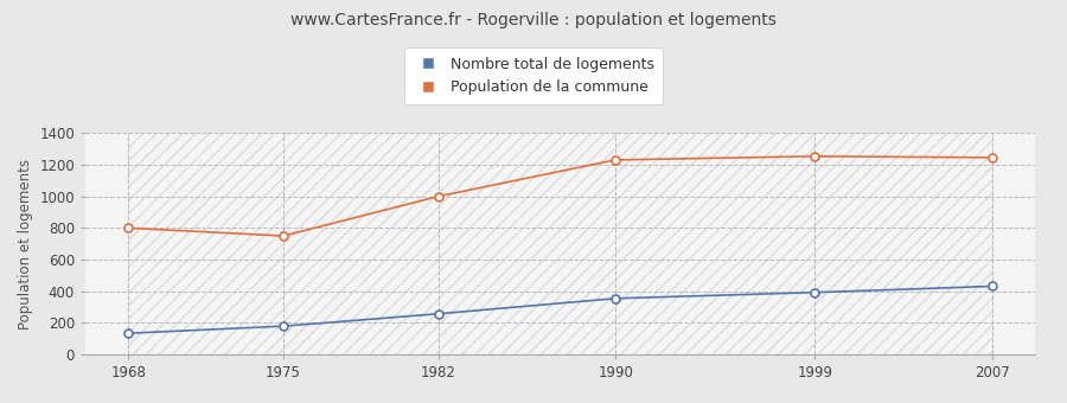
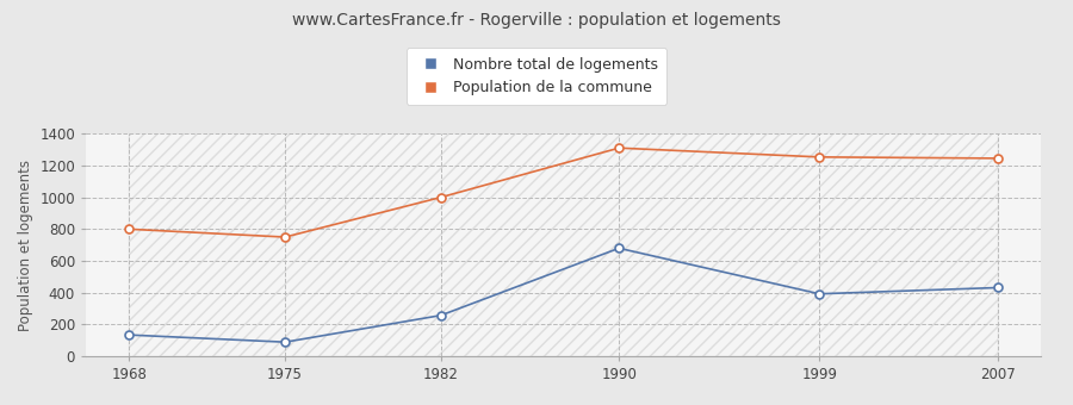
Nombre total de logements/1975: 180 -> 90
Nombre total de logements/1990: 360 -> 680
Population de la commune/1990: 1230 -> 1310
